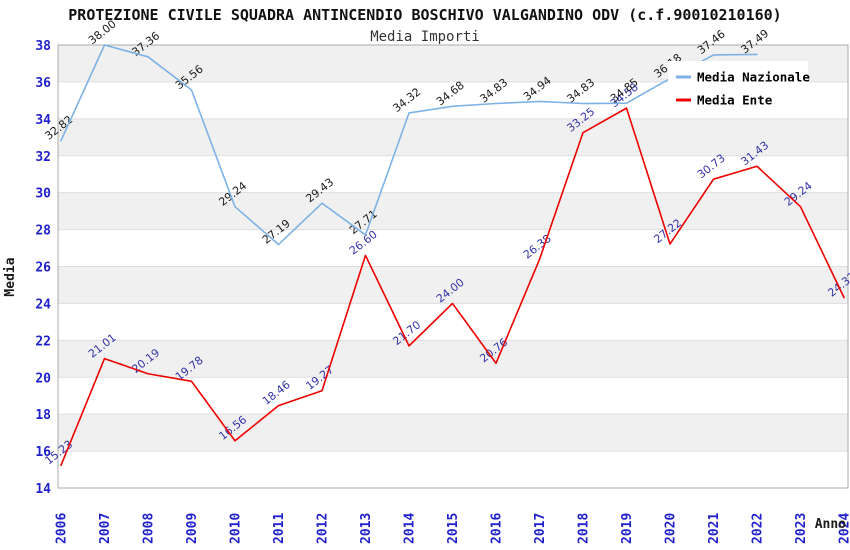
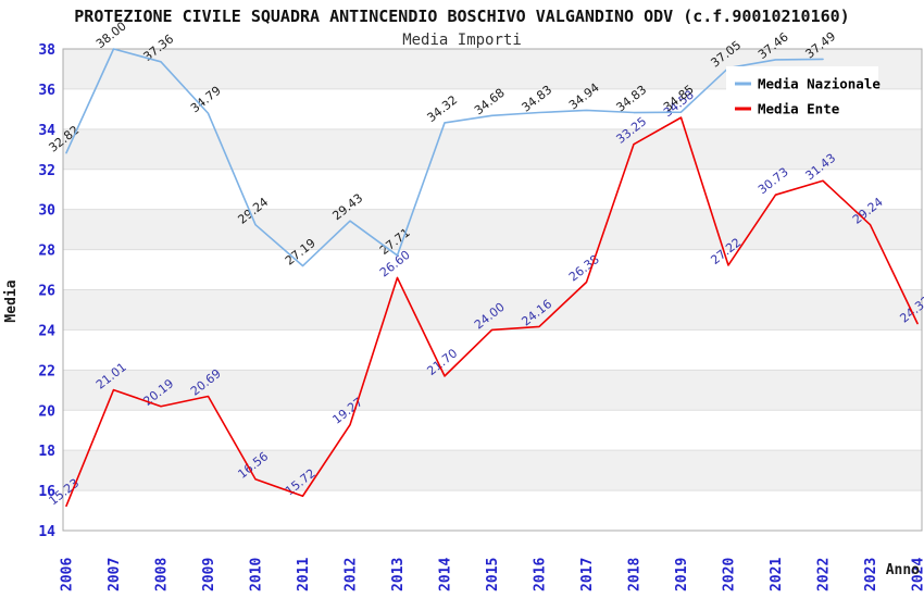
Media Nazionale/2009: 35.56 -> 34.79
Media Ente/2009: 19.78 -> 20.69
Media Ente/2011: 18.46 -> 15.72
Media Ente/2016: 20.76 -> 24.16
Media Nazionale/2020: 36.18 -> 37.05
